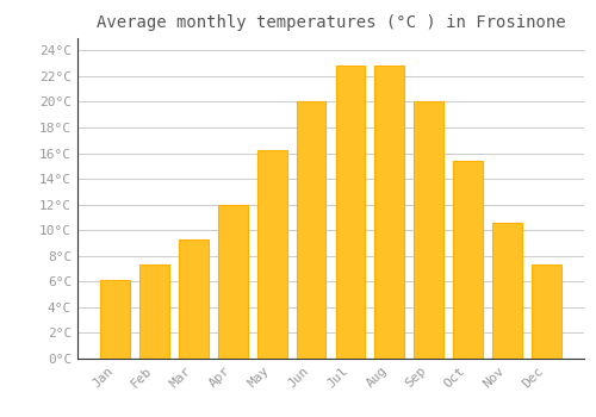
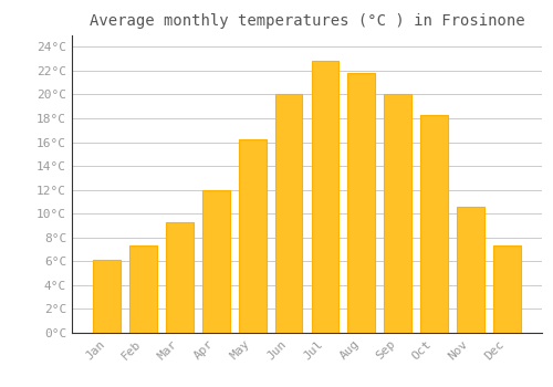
Aug: 22.8°C -> 21.8°C
Oct: 15.4°C -> 18.3°C
